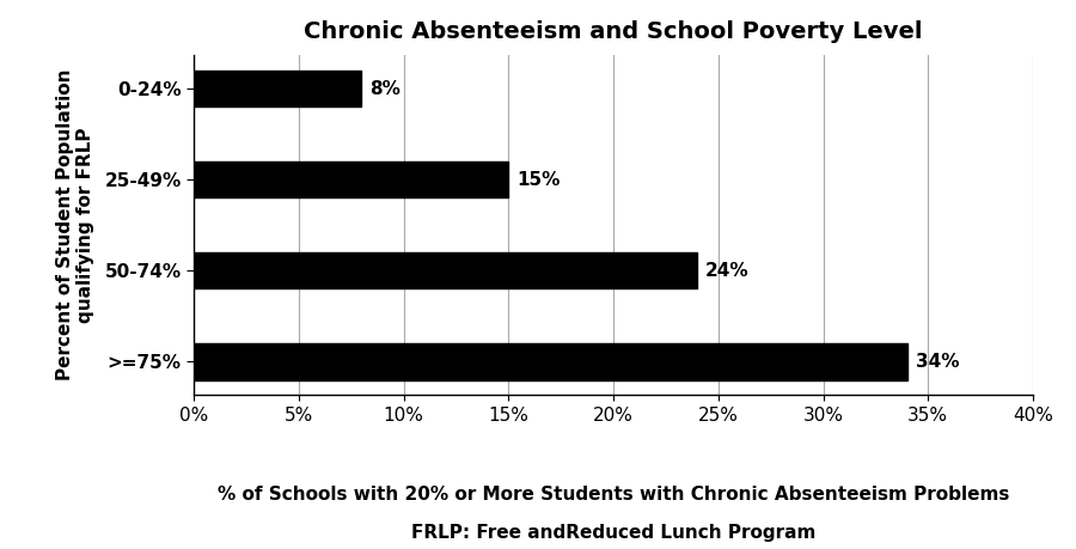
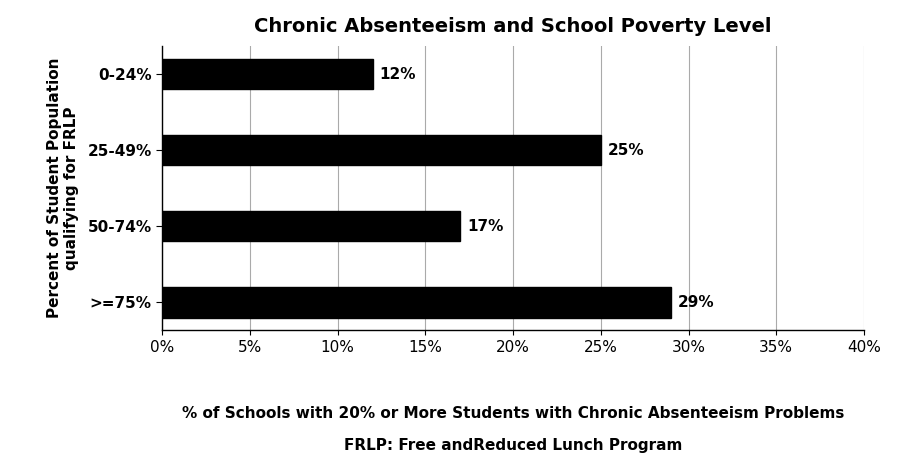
0-24%: 8% -> 12%
25-49%: 15% -> 25%
50-74%: 24% -> 17%
>=75%: 34% -> 29%
